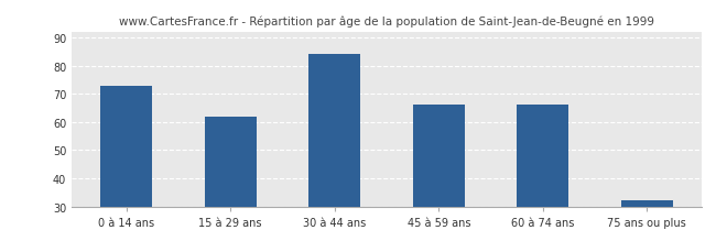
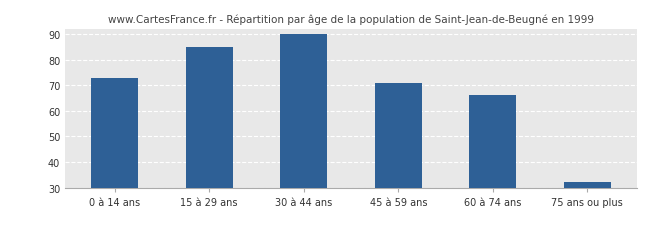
15 à 29 ans: 62 -> 85
30 à 44 ans: 84 -> 90
45 à 59 ans: 66 -> 71
